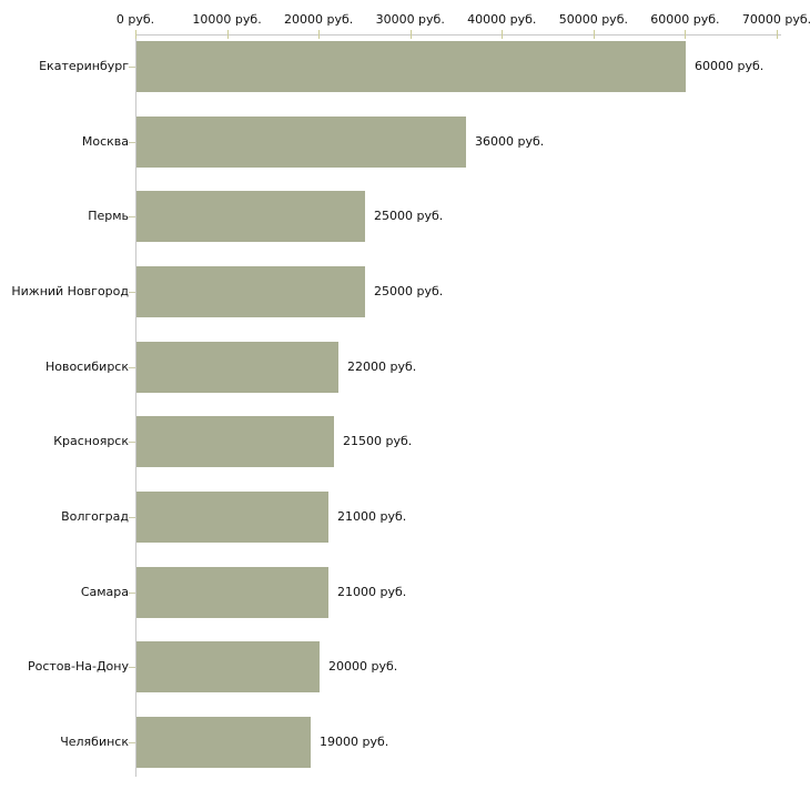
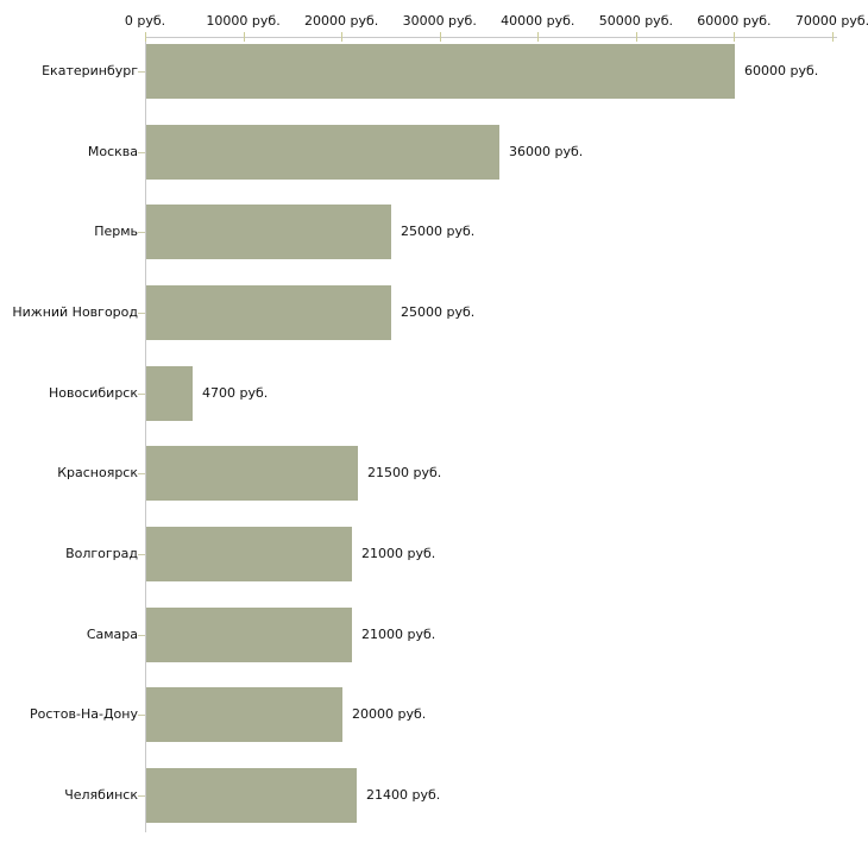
Новосибирск: 22000 -> 4700
Челябинск: 19000 -> 21400
